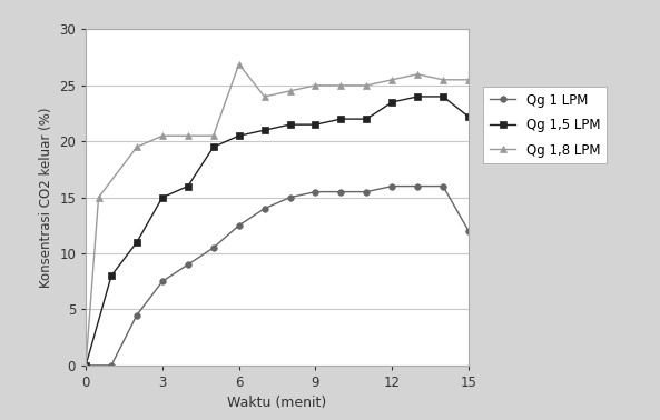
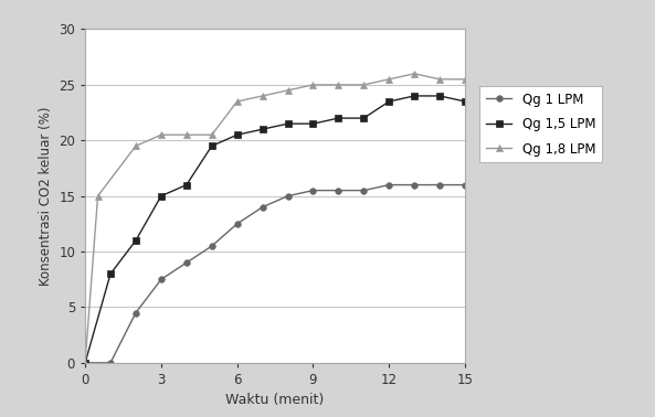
Qg 1,8 LPM/6: 26.9 -> 23.5
Qg 1 LPM/15: 12.0 -> 16.0
Qg 1,5 LPM/15: 22.2 -> 23.5
